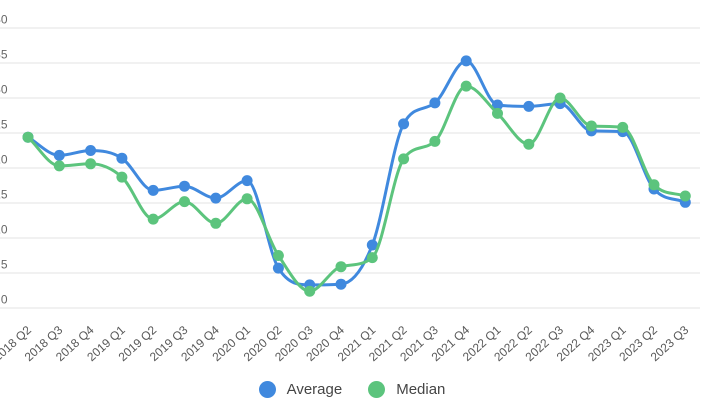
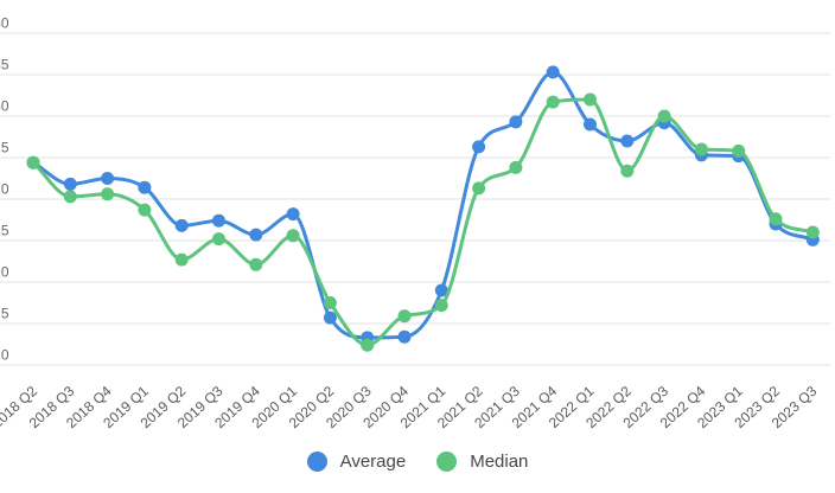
Median/2022 Q1: 28 -> 32
Average/2022 Q2: 29 -> 27
